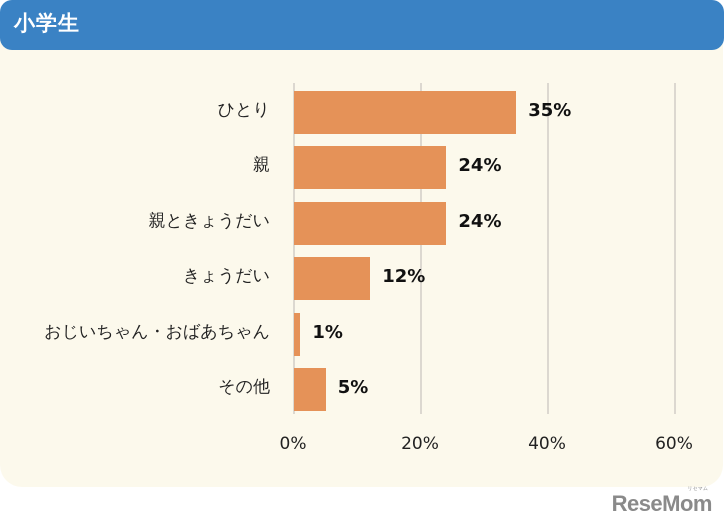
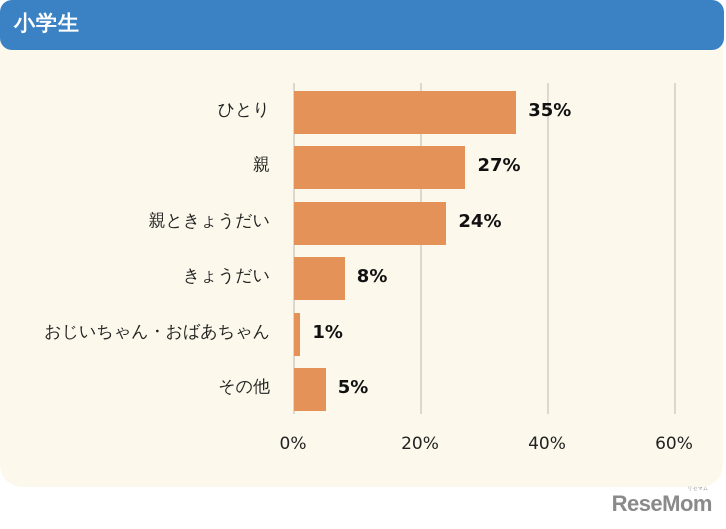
親: 24% -> 27%
きょうだい: 12% -> 8%
